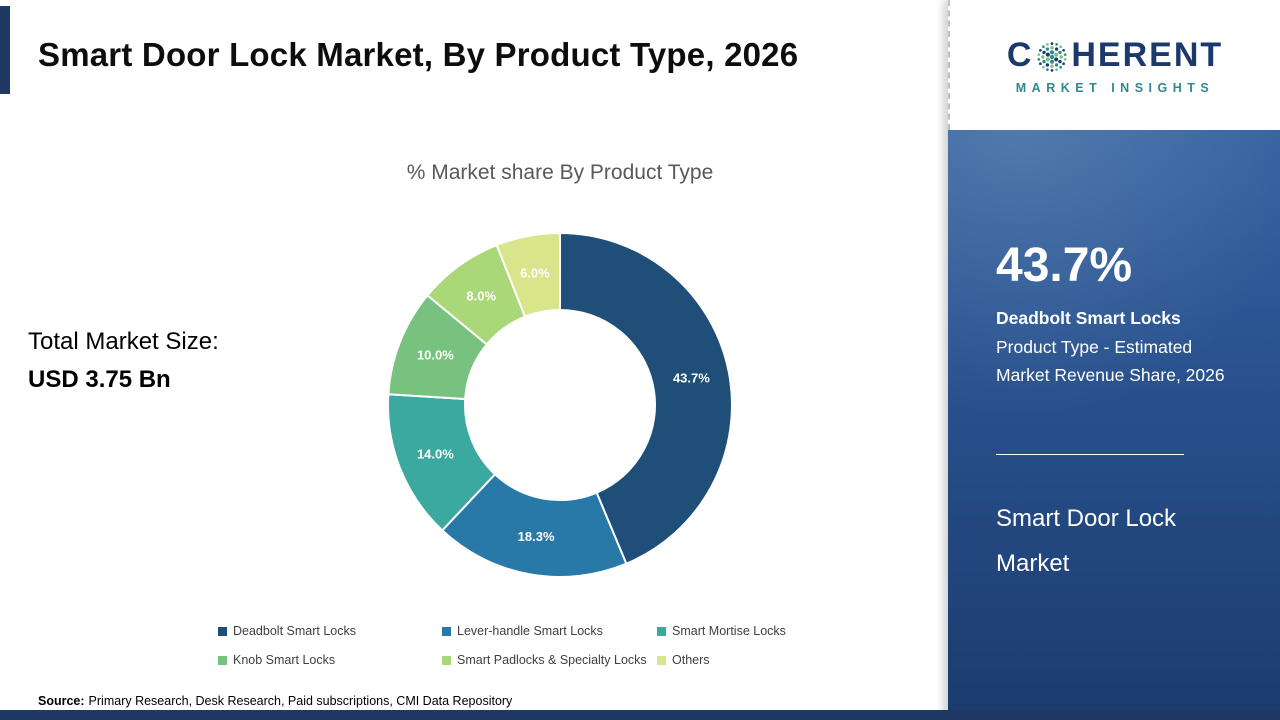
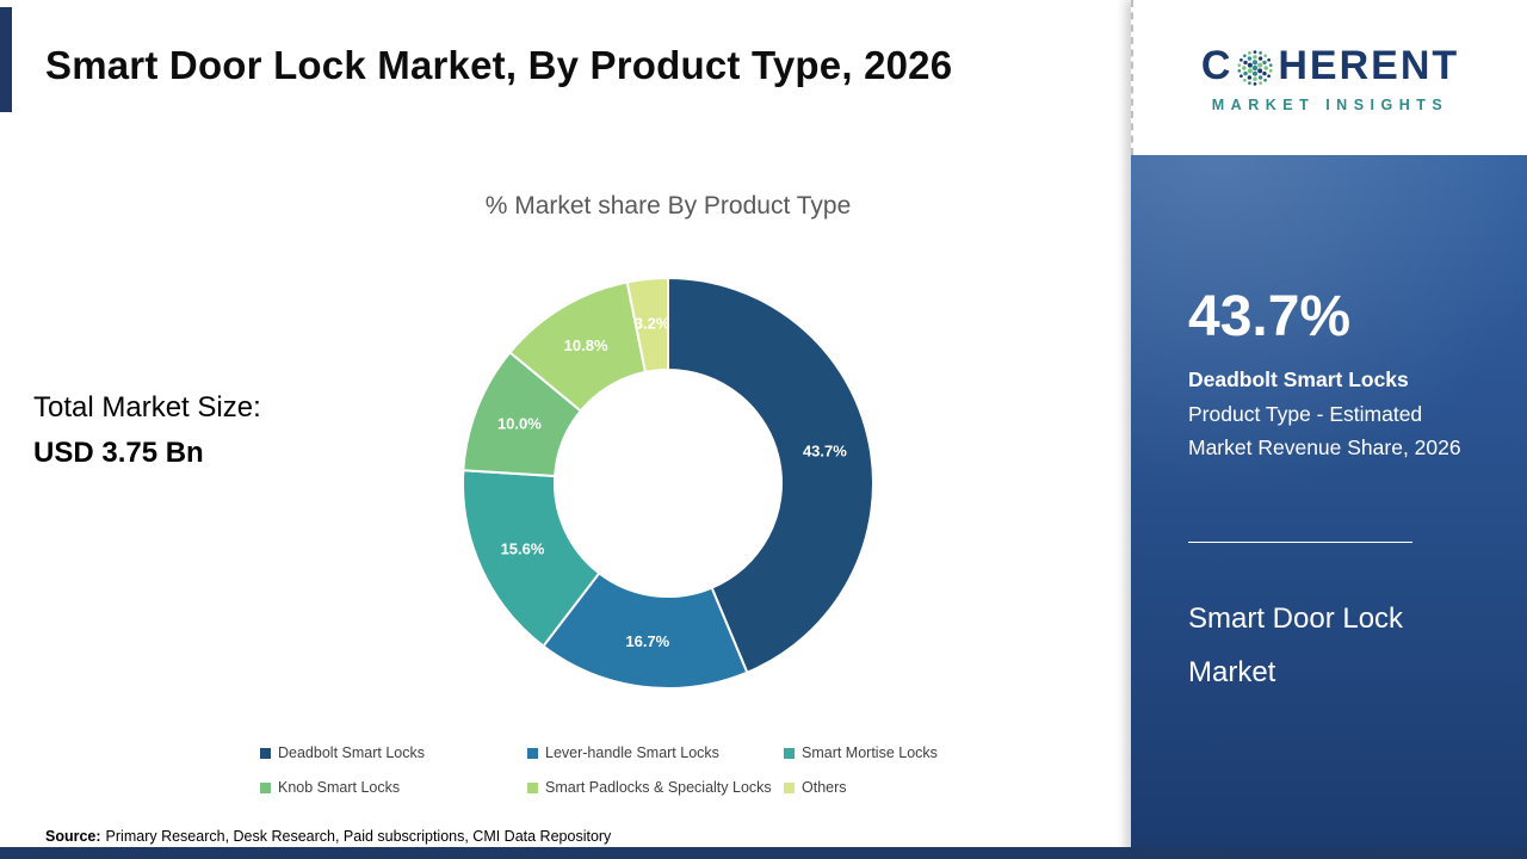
Lever-handle Smart Locks: 18.3% -> 16.7%
Smart Mortise Locks: 14.0% -> 15.6%
Smart Padlocks & Specialty Locks: 8.0% -> 10.8%
Others: 6.0% -> 3.2%
